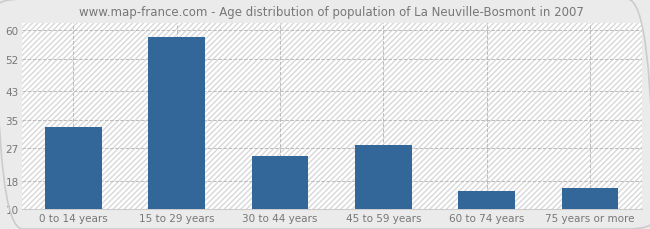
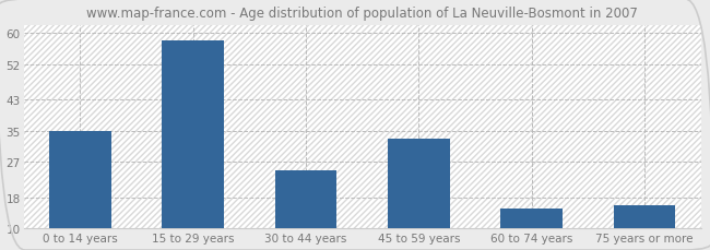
0 to 14 years: 33 -> 35
45 to 59 years: 28 -> 33
